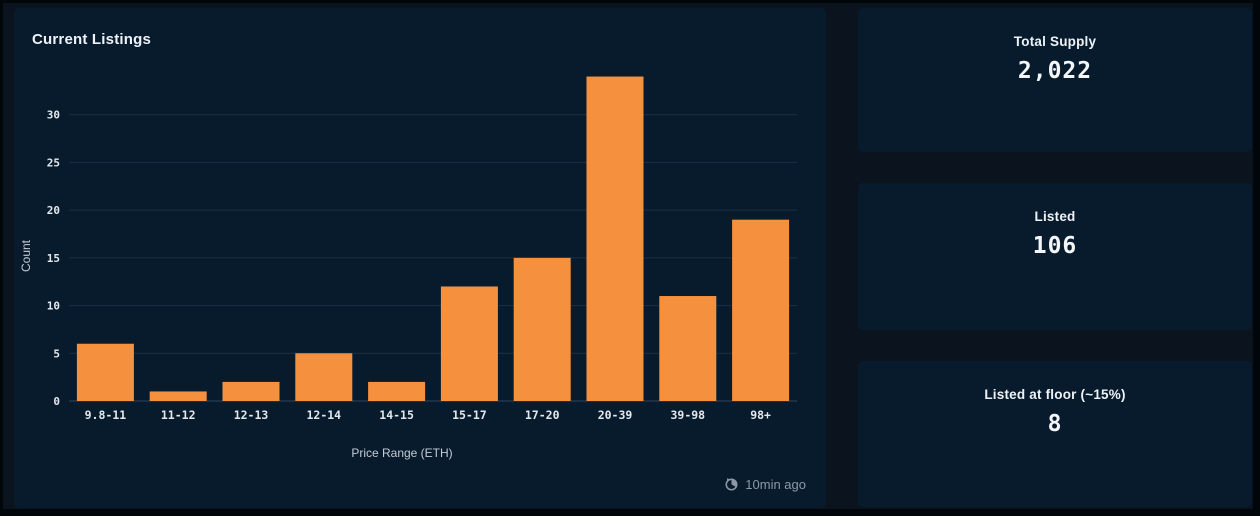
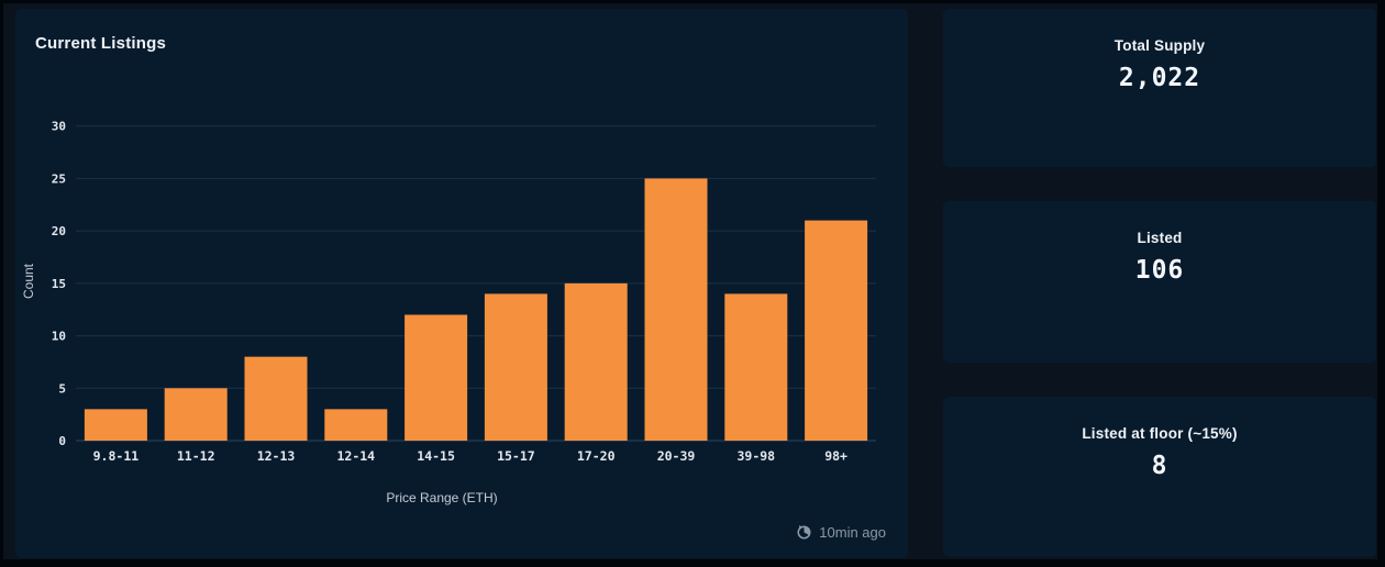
9.8-11: 6 -> 3
11-12: 1 -> 5
12-13: 2 -> 8
12-14: 5 -> 3
14-15: 2 -> 12
15-17: 12 -> 14
20-39: 34 -> 25
39-98: 11 -> 14
98+: 19 -> 21
